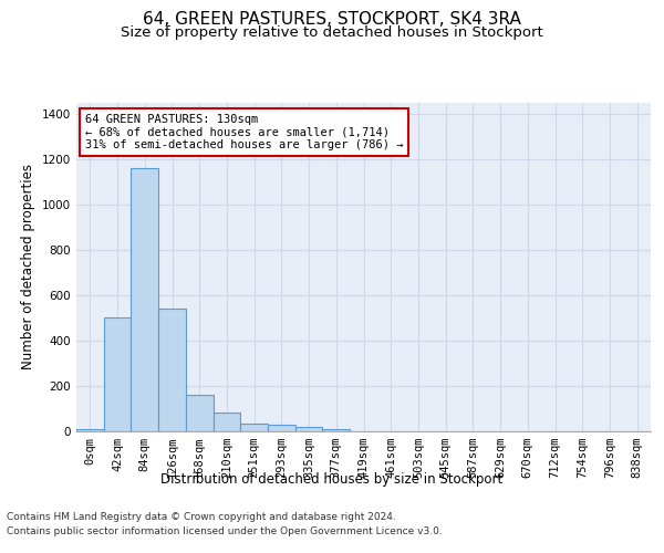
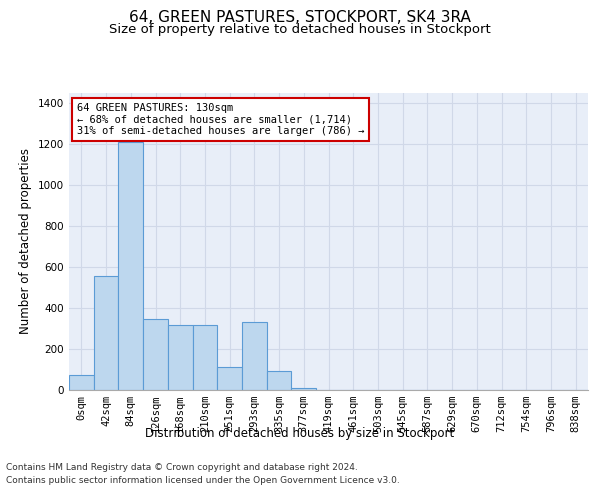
0sqm: 10 -> 75
42sqm: 500 -> 555
84sqm: 1160 -> 1210
126sqm: 540 -> 345
168sqm: 162 -> 315
210sqm: 84 -> 315
251sqm: 33 -> 110
293sqm: 28 -> 330
335sqm: 20 -> 95
